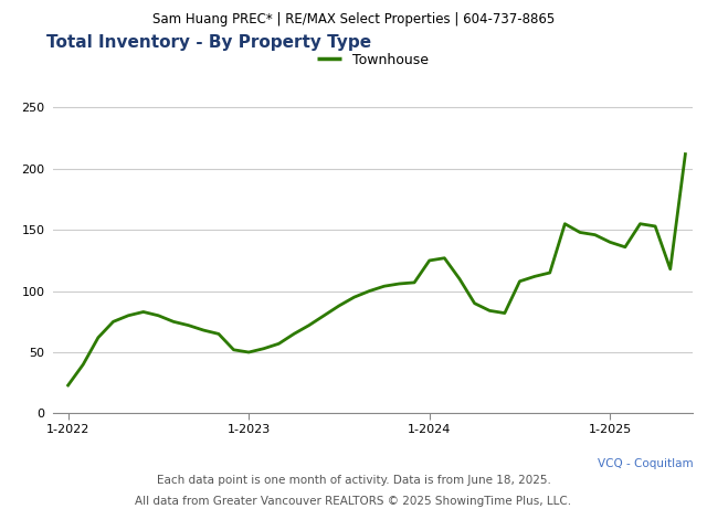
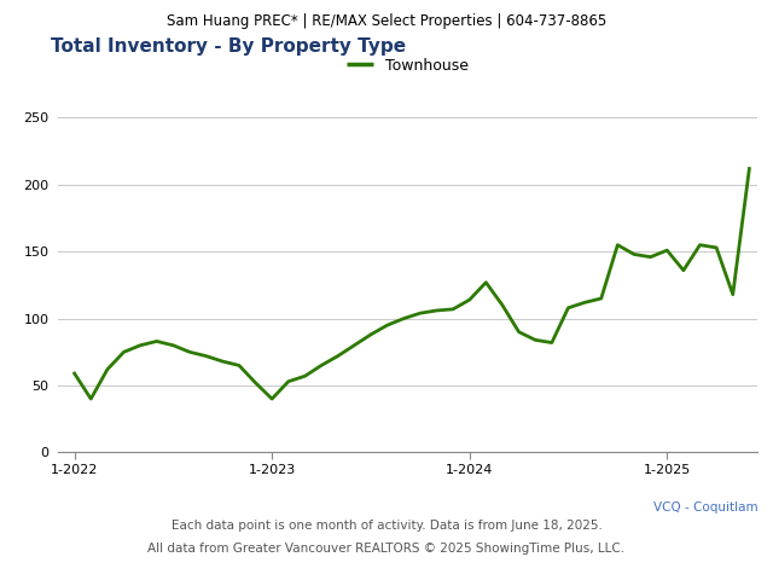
1-2022: 23 -> 59
1-2023: 50 -> 40
1-2024: 125 -> 114
1-2025: 140 -> 151
